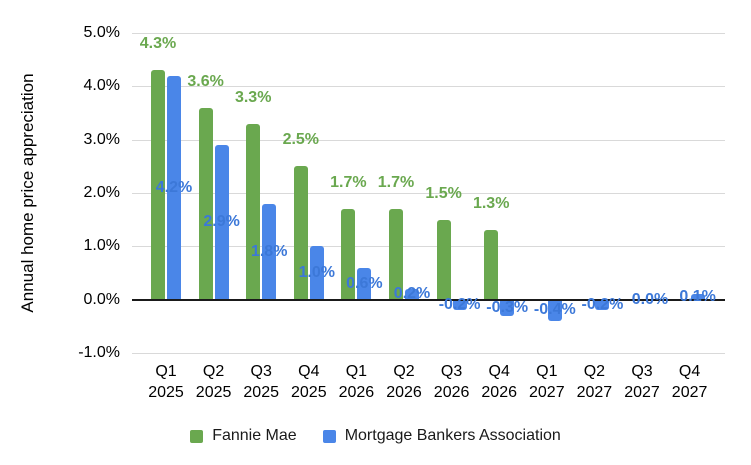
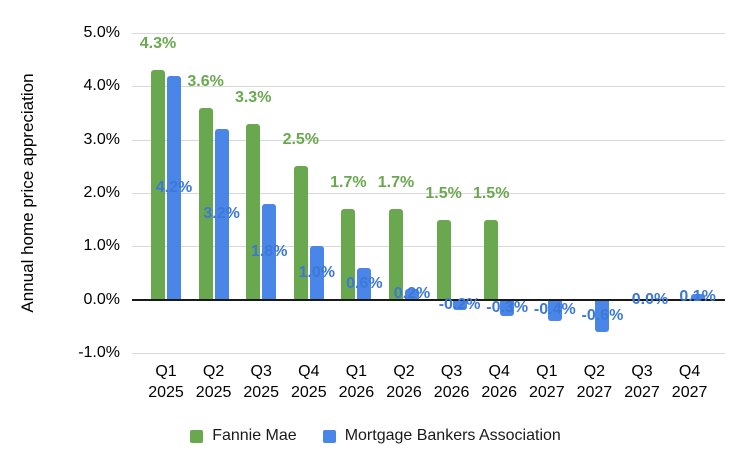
Mortgage Bankers Association/Q2 2025: 2.9% -> 3.2%
Fannie Mae/Q4 2026: 1.3% -> 1.5%
Mortgage Bankers Association/Q2 2027: -0.2% -> -0.6%
